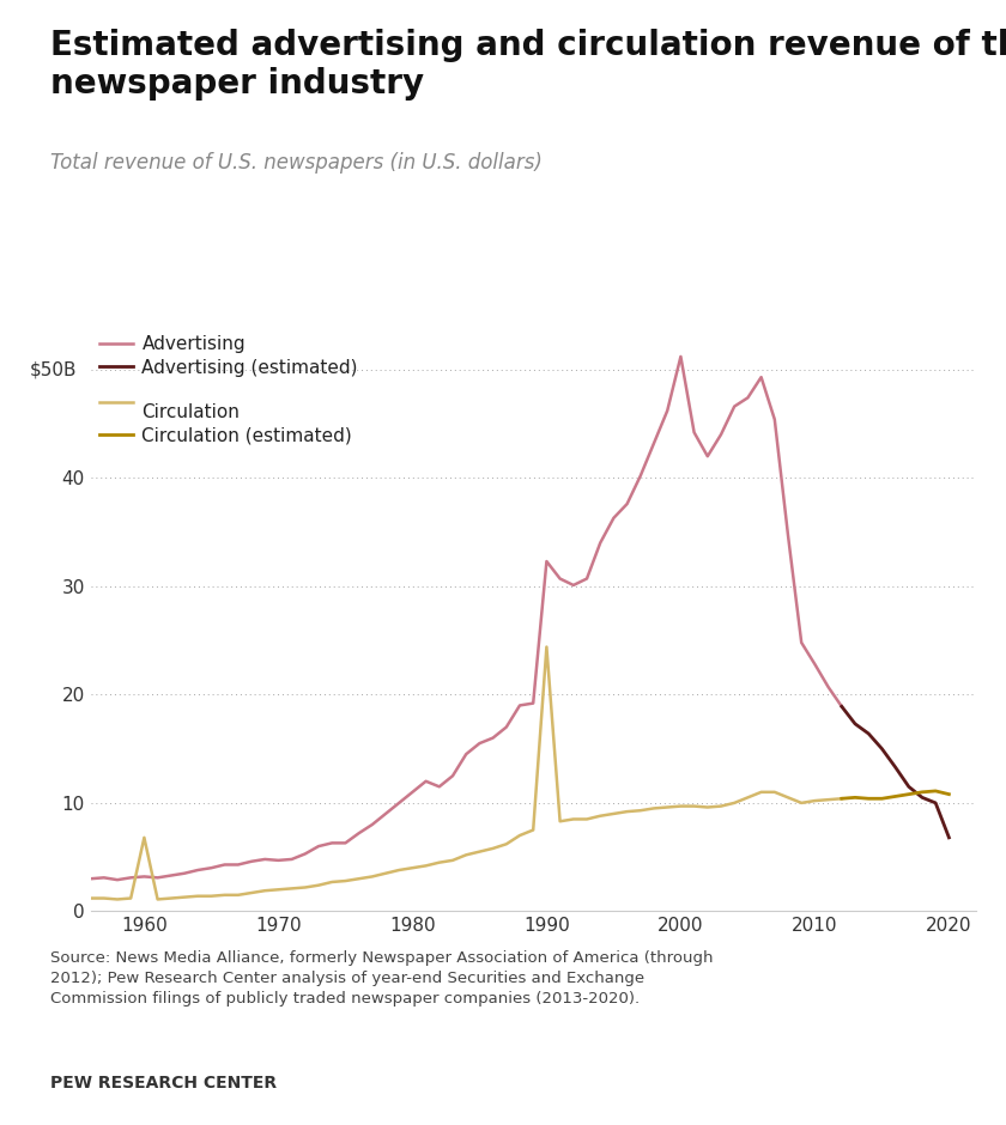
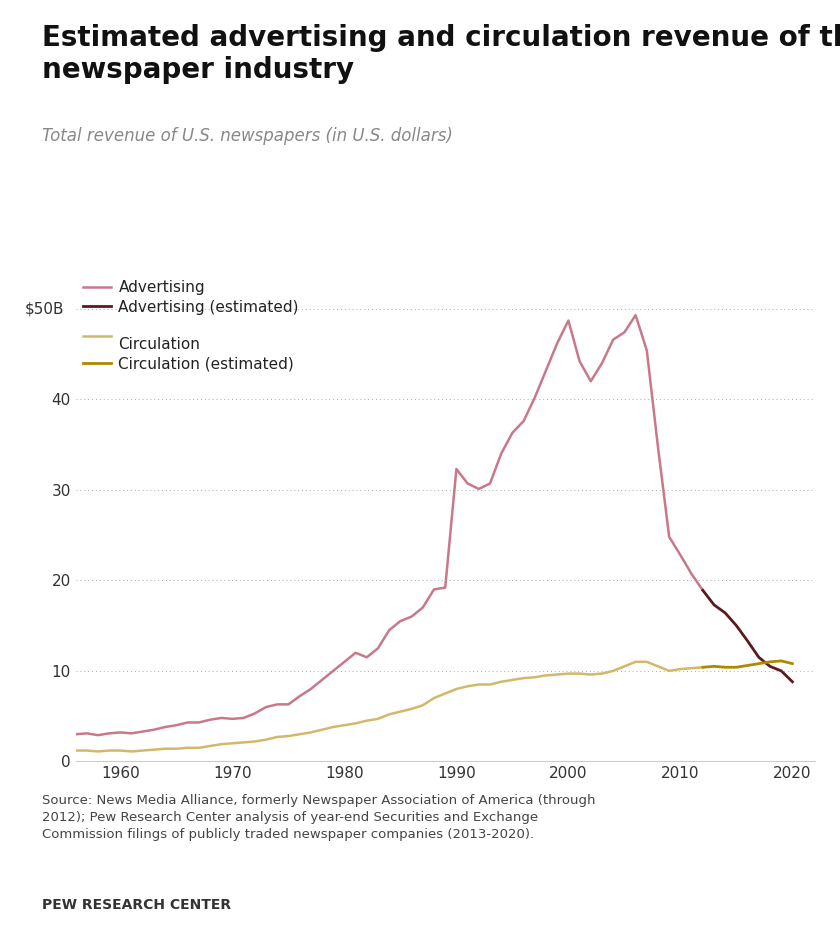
Circulation/1960: 6.8 -> 1.2
Circulation/1990: 24.4 -> 8.0
Advertising/2000: 51.2 -> 48.7
Advertising (estimated)/2020: 6.8 -> 8.8
